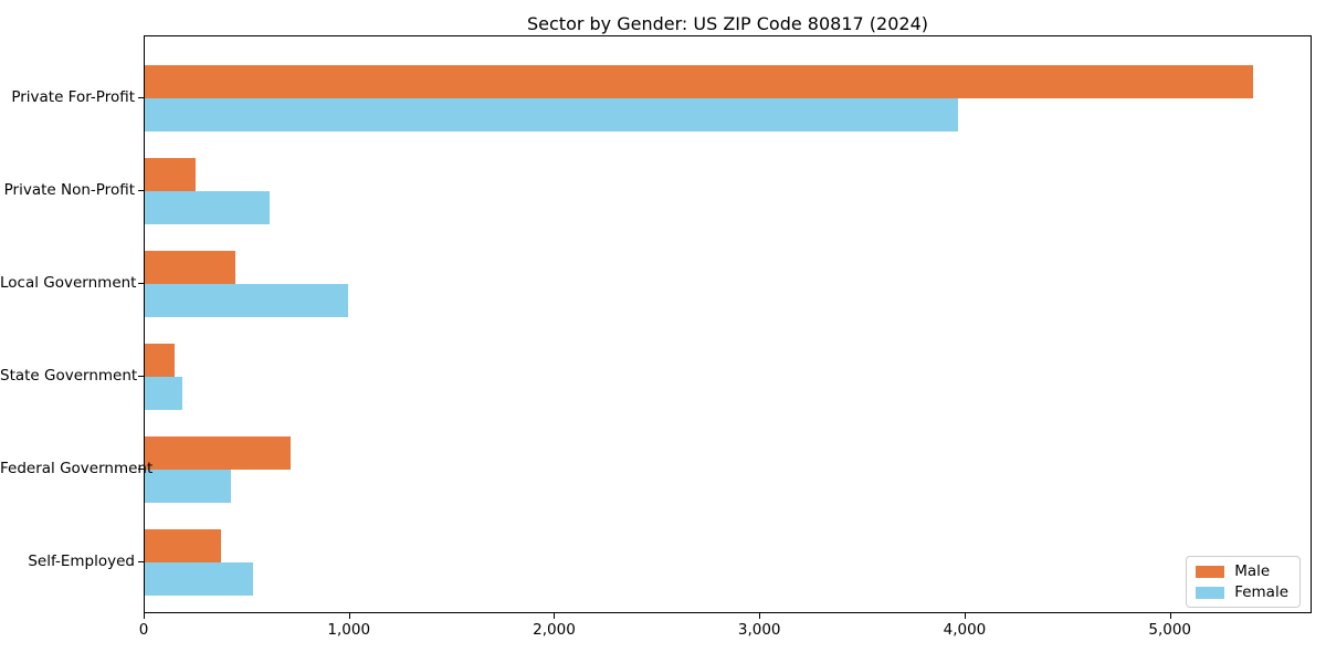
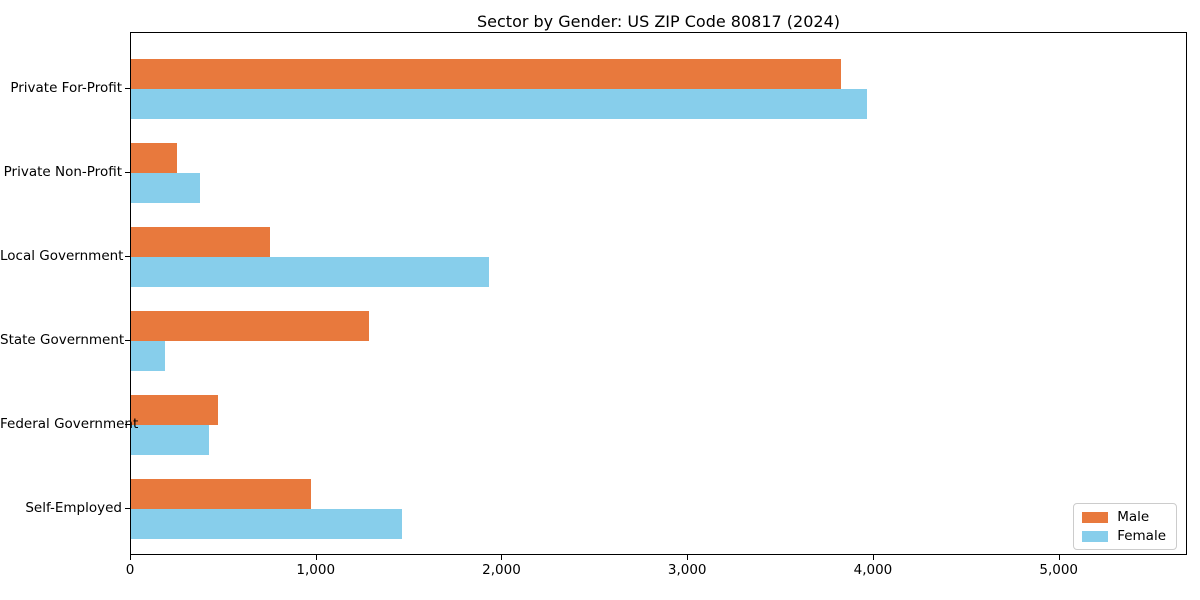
Male/Private For-Profit: 5400 -> 3820
Female/Private Non-Profit: 610 -> 370
Male/Local Government: 440 -> 750
Female/Local Government: 990 -> 1930
Male/State Government: 140 -> 1280
Male/Federal Government: 710 -> 470
Male/Self-Employed: 370 -> 970
Female/Self-Employed: 520 -> 1460
